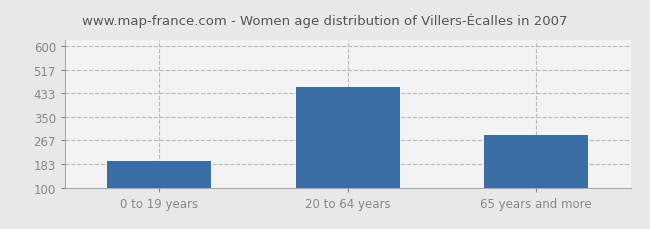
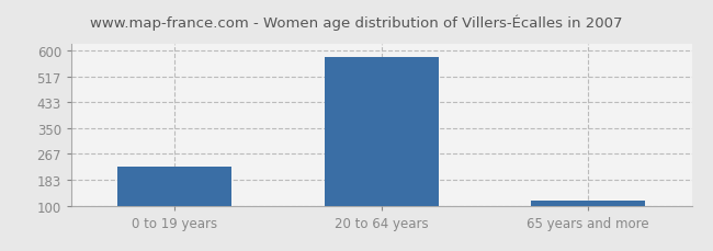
0 to 19 years: 195 -> 225
20 to 64 years: 455 -> 580
65 years and more: 285 -> 117
